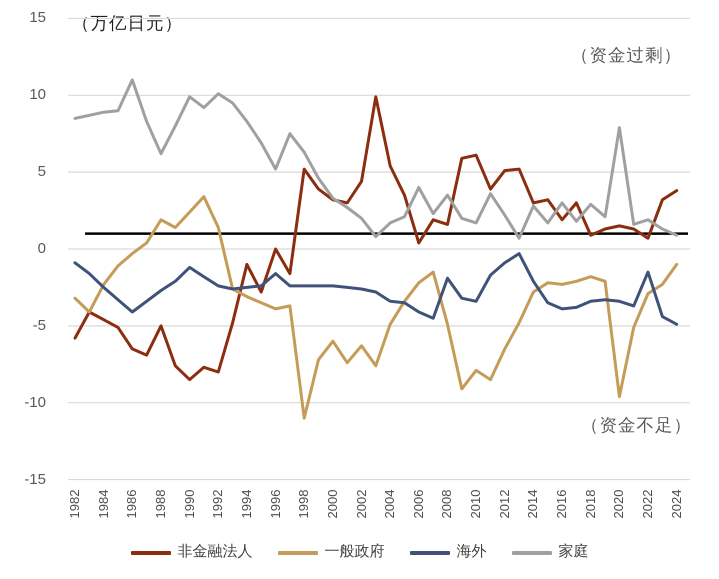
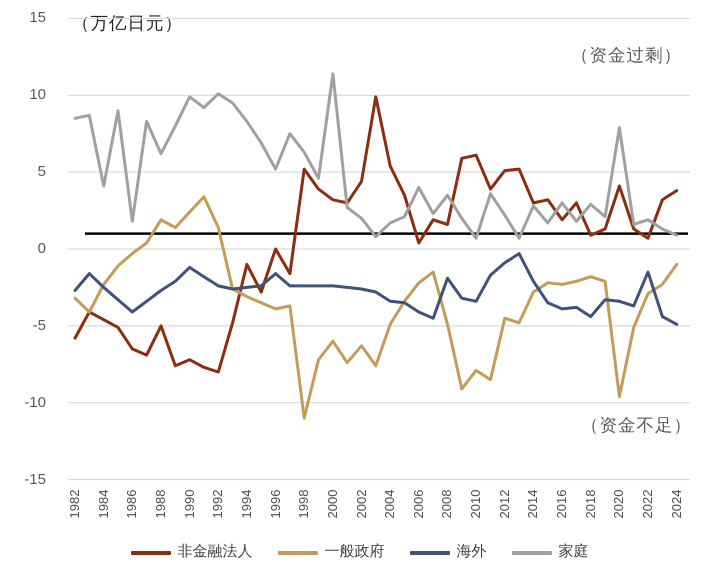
海外/1982: -0.9 -> -2.7
家庭/1984: 8.9 -> 4.1
家庭/1986: 11.0 -> 1.8
非金融法人/1990: -8.5 -> -7.2
家庭/2000: 3.3 -> 11.4
家庭/2010: 1.7 -> 0.7
一般政府/2012: -6.5 -> -4.5
海外/2018: -3.4 -> -4.4
非金融法人/2020: 1.5 -> 4.1
